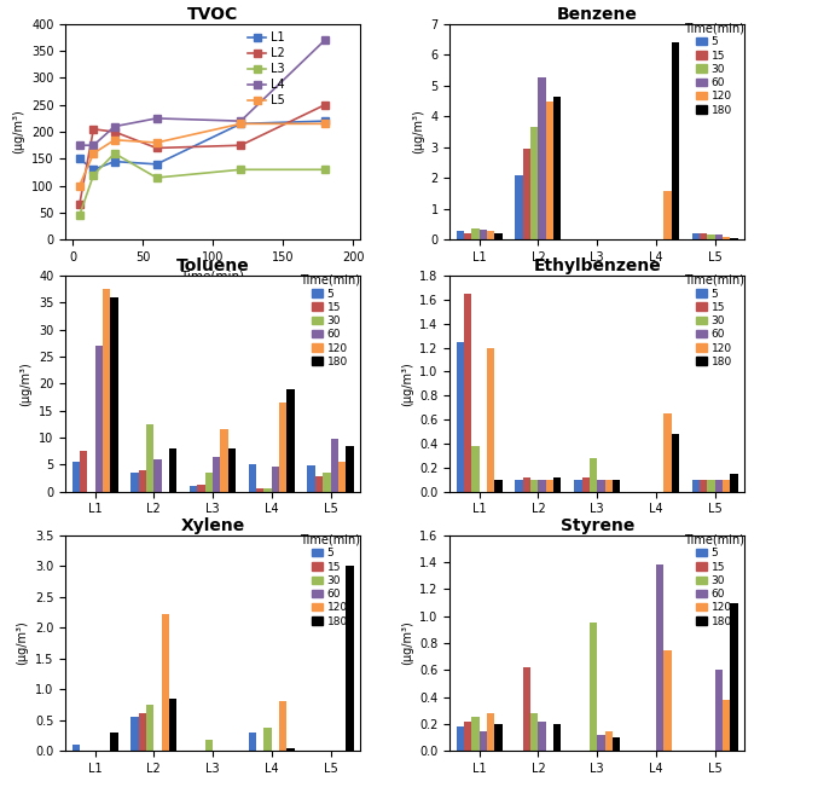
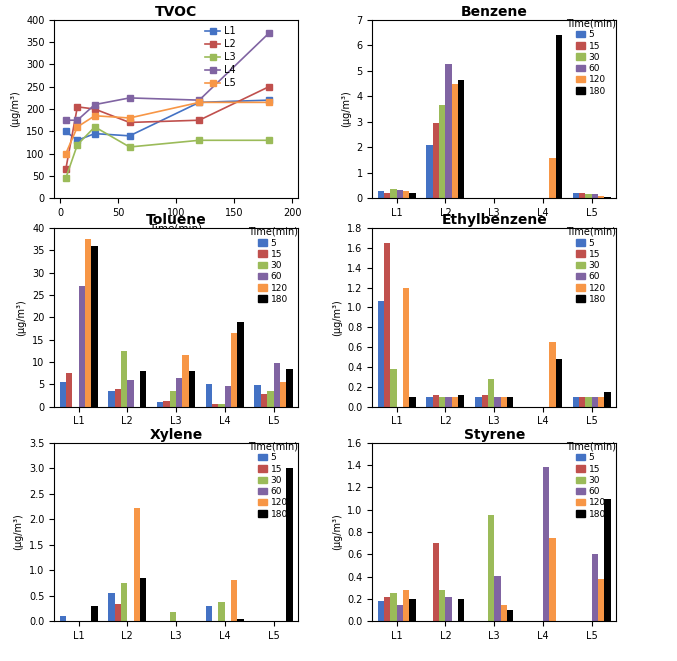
Ethylbenzene/5/L1: 1.25 -> 1.06
Xylene/15/L2: 0.62 -> 0.34
Styrene/15/L2: 0.62 -> 0.70
Styrene/60/L3: 0.12 -> 0.41
